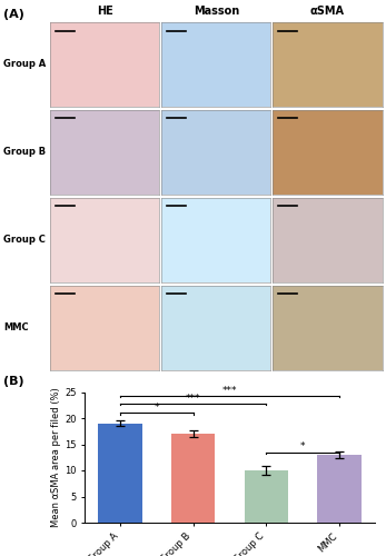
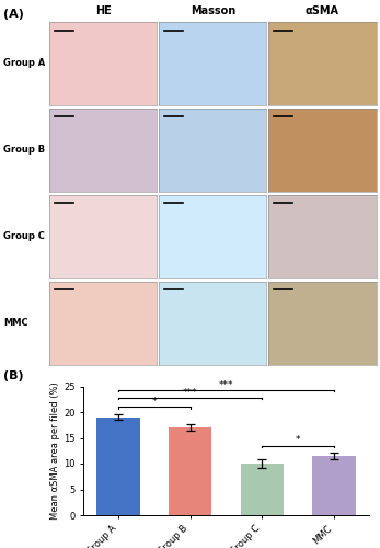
MMC: 13.0 -> 11.5
